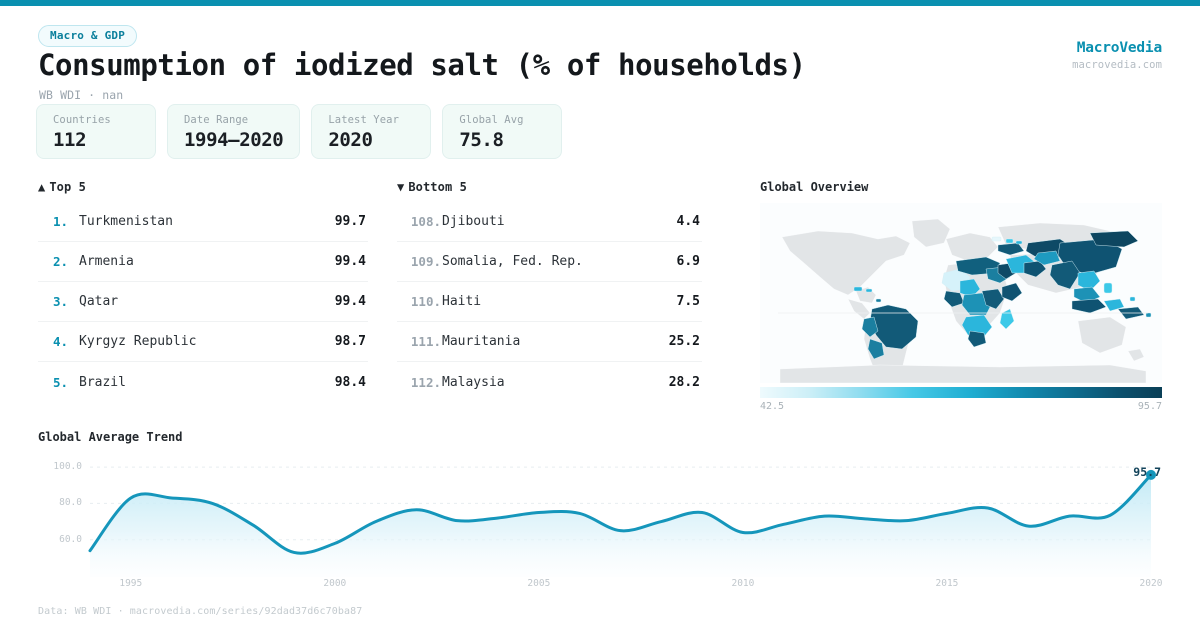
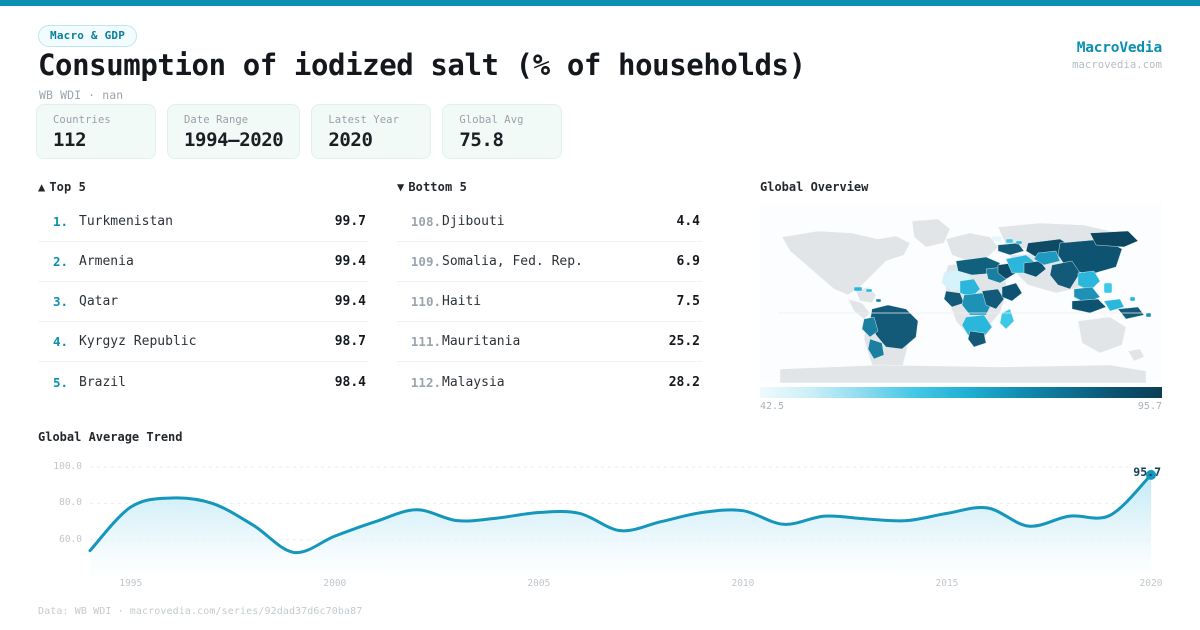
1995: 83 -> 78
2000: 58 -> 62
2010: 64 -> 76
